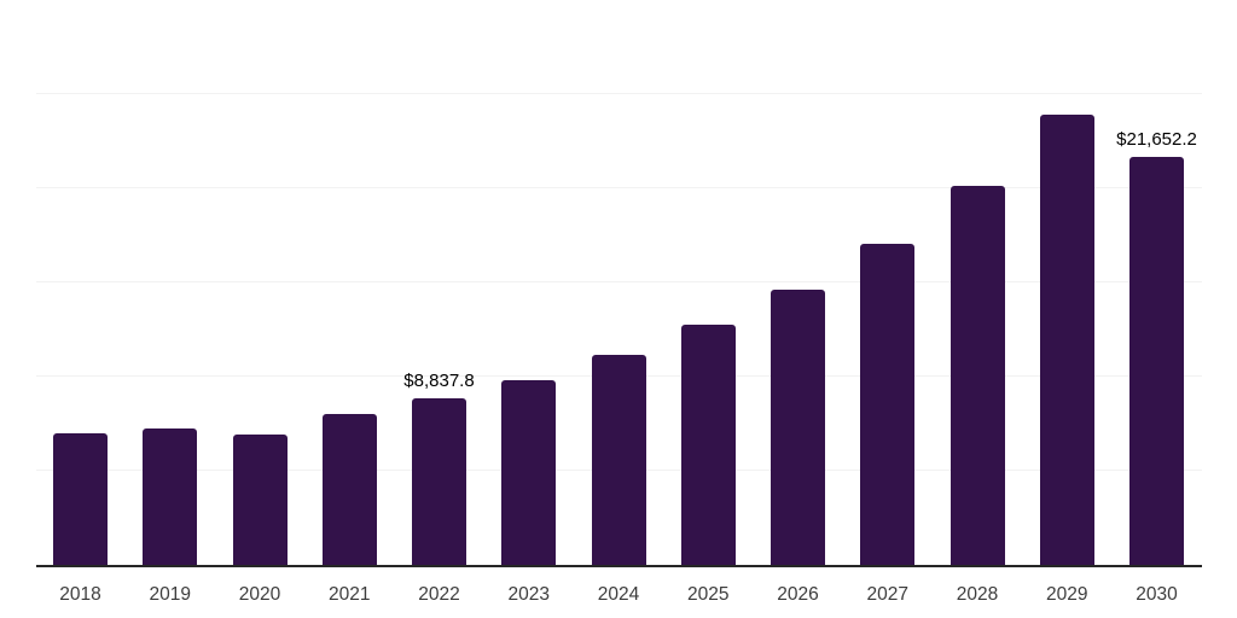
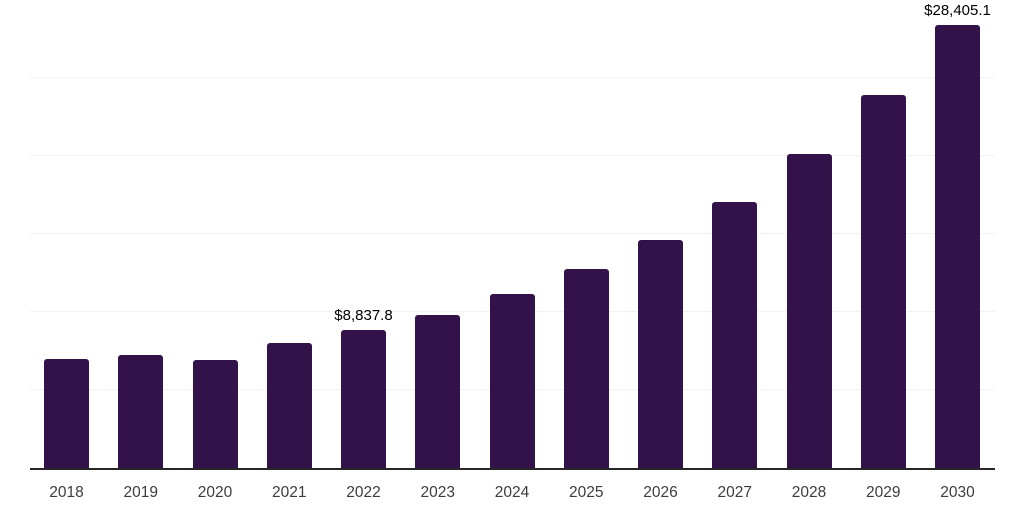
2030: $21,652.2 -> $28,405.1
